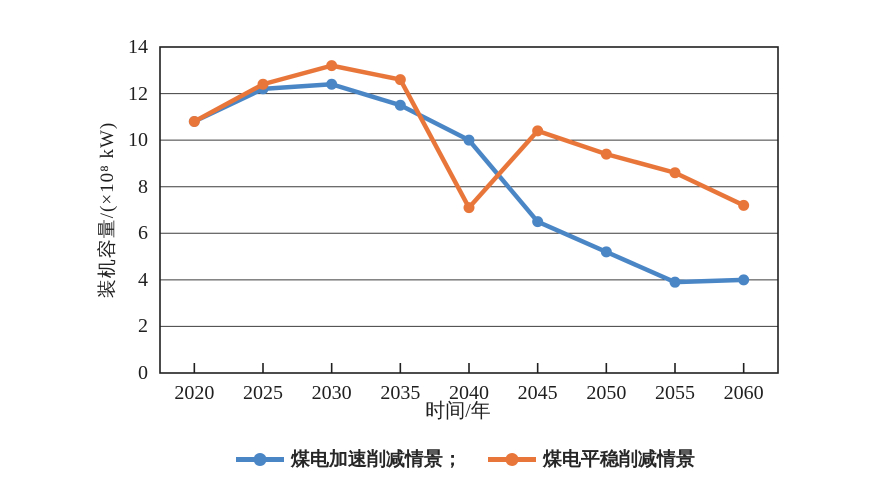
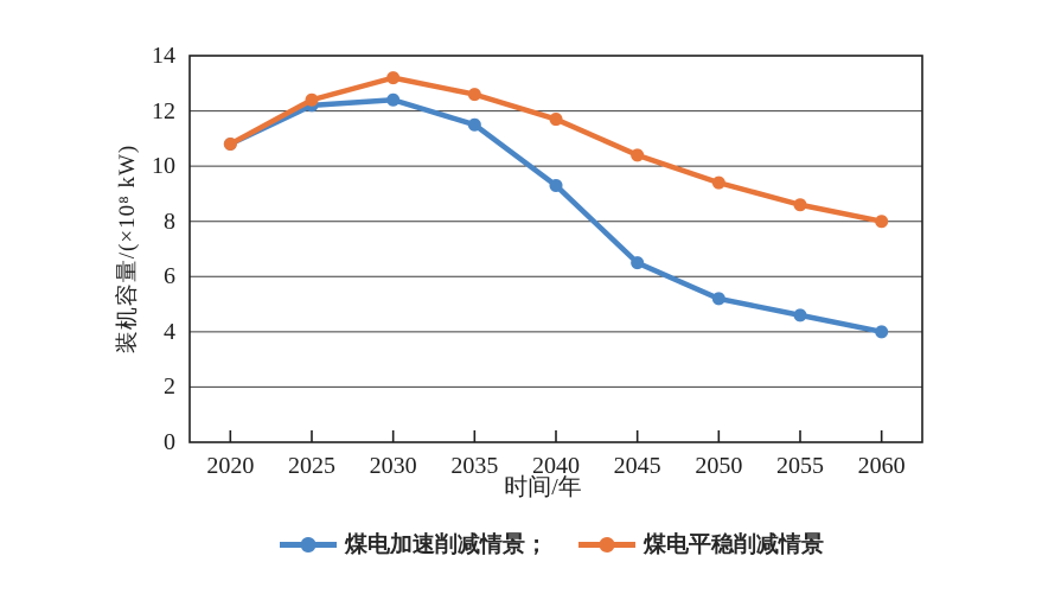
煤电加速削减情景；/2040: 10.0 -> 9.3
煤电平稳削减情景/2040: 7.1 -> 11.7
煤电加速削减情景；/2055: 3.9 -> 4.6
煤电平稳削减情景/2060: 7.2 -> 8.0
